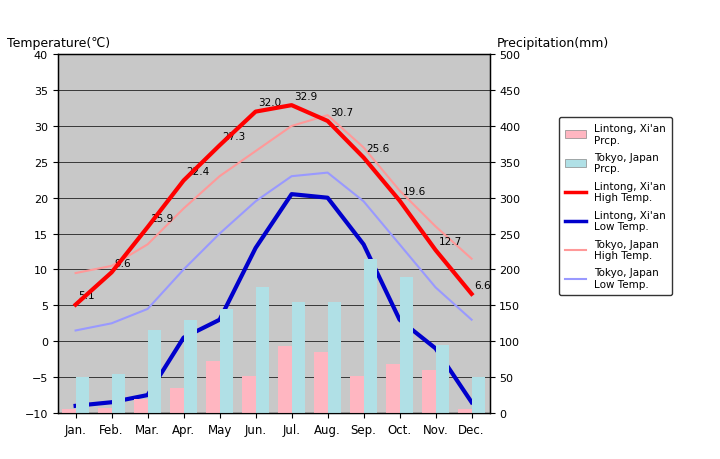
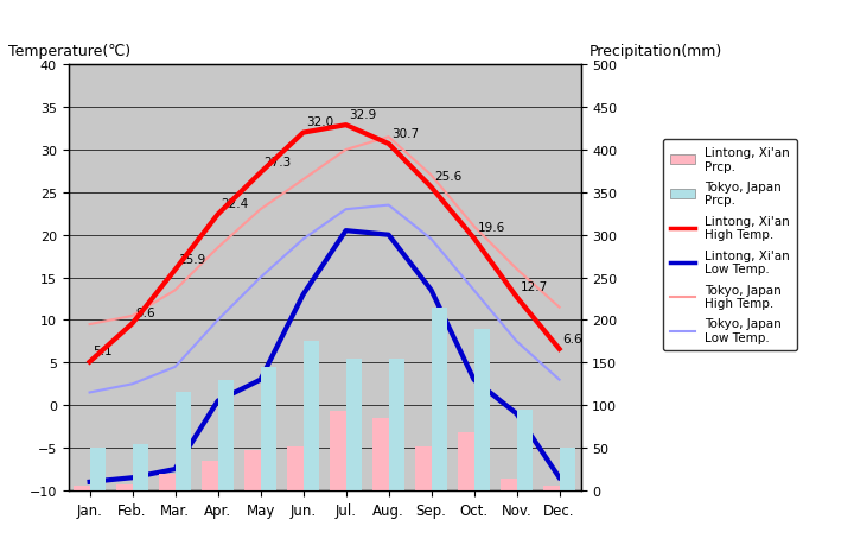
Lintong, Xi'an Prcp./May: 72 -> 48
Lintong, Xi'an Prcp./Nov.: 60 -> 14
